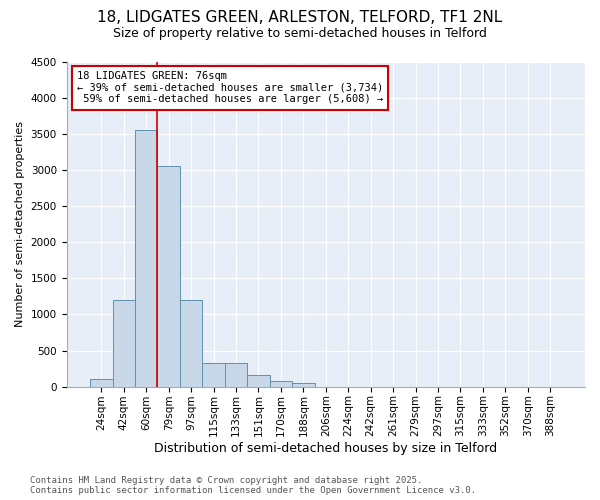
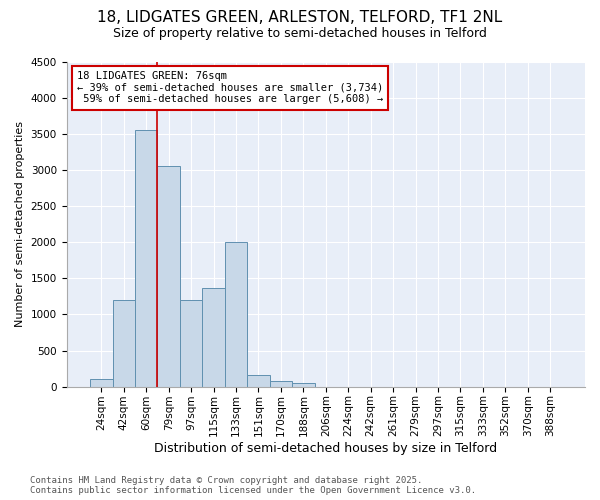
115sqm: 330 -> 1360
133sqm: 330 -> 2000
